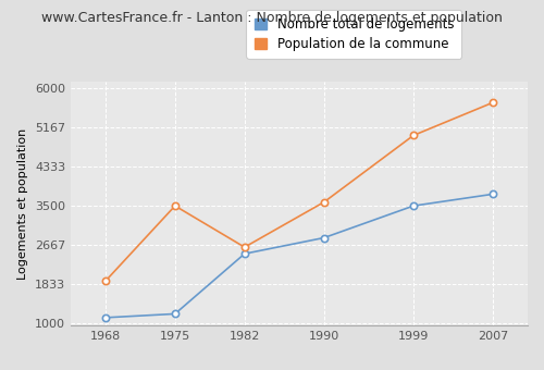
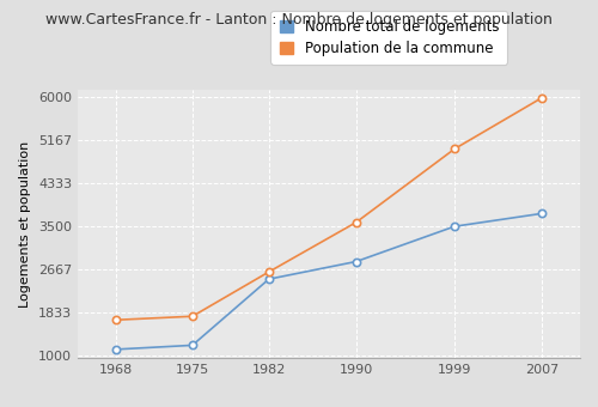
Population de la commune/1968: 1900 -> 1690
Population de la commune/1975: 3500 -> 1760
Population de la commune/2007: 5700 -> 5990
